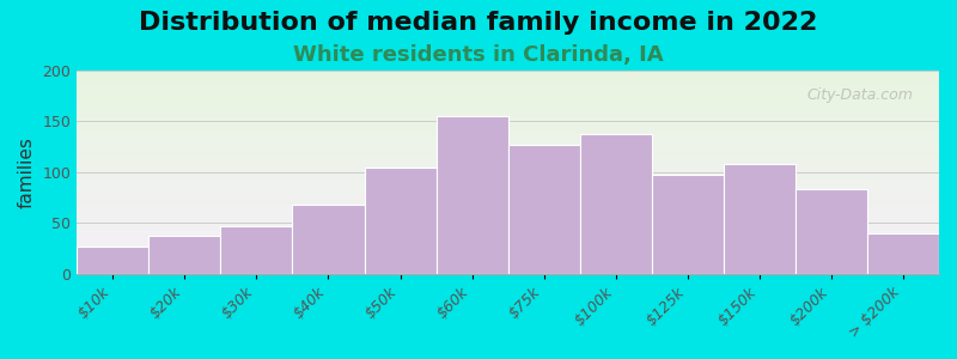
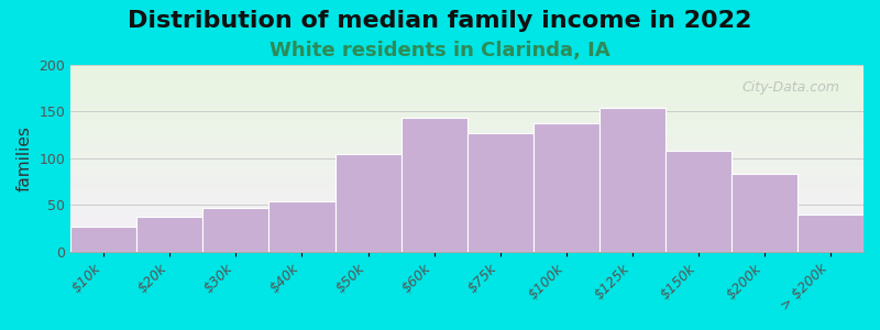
$40k: 68 -> 54
$60k: 155 -> 144
$125k: 97 -> 154
